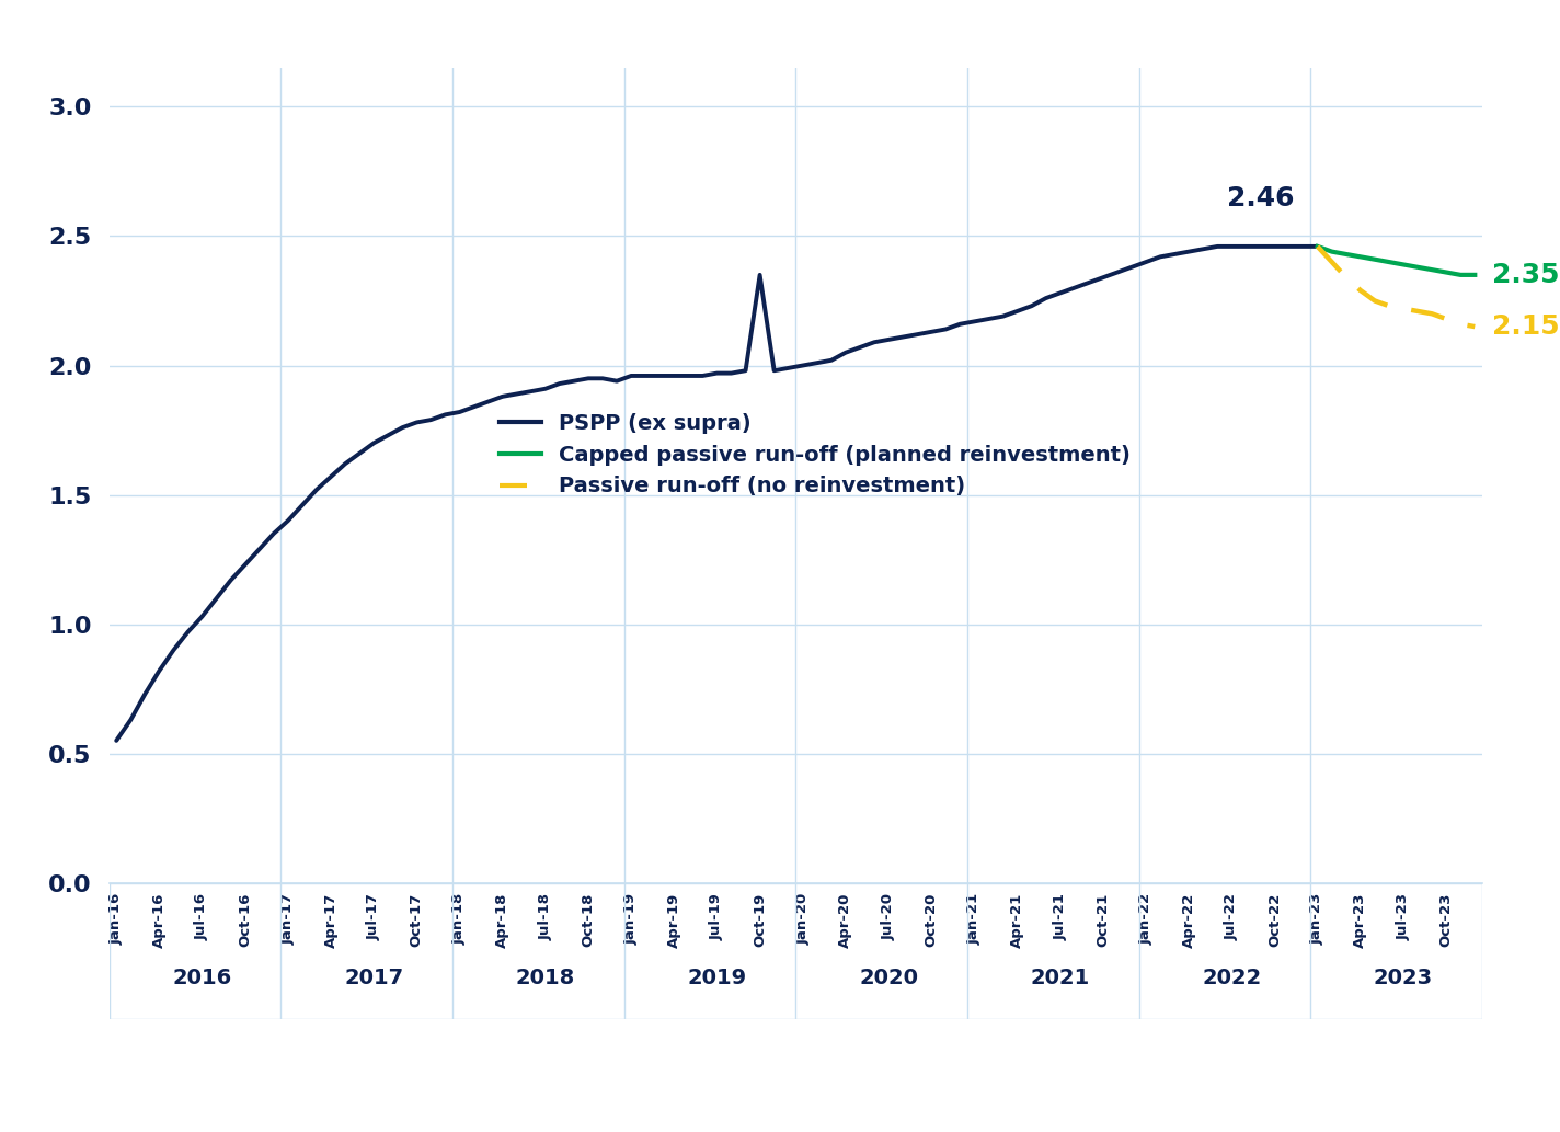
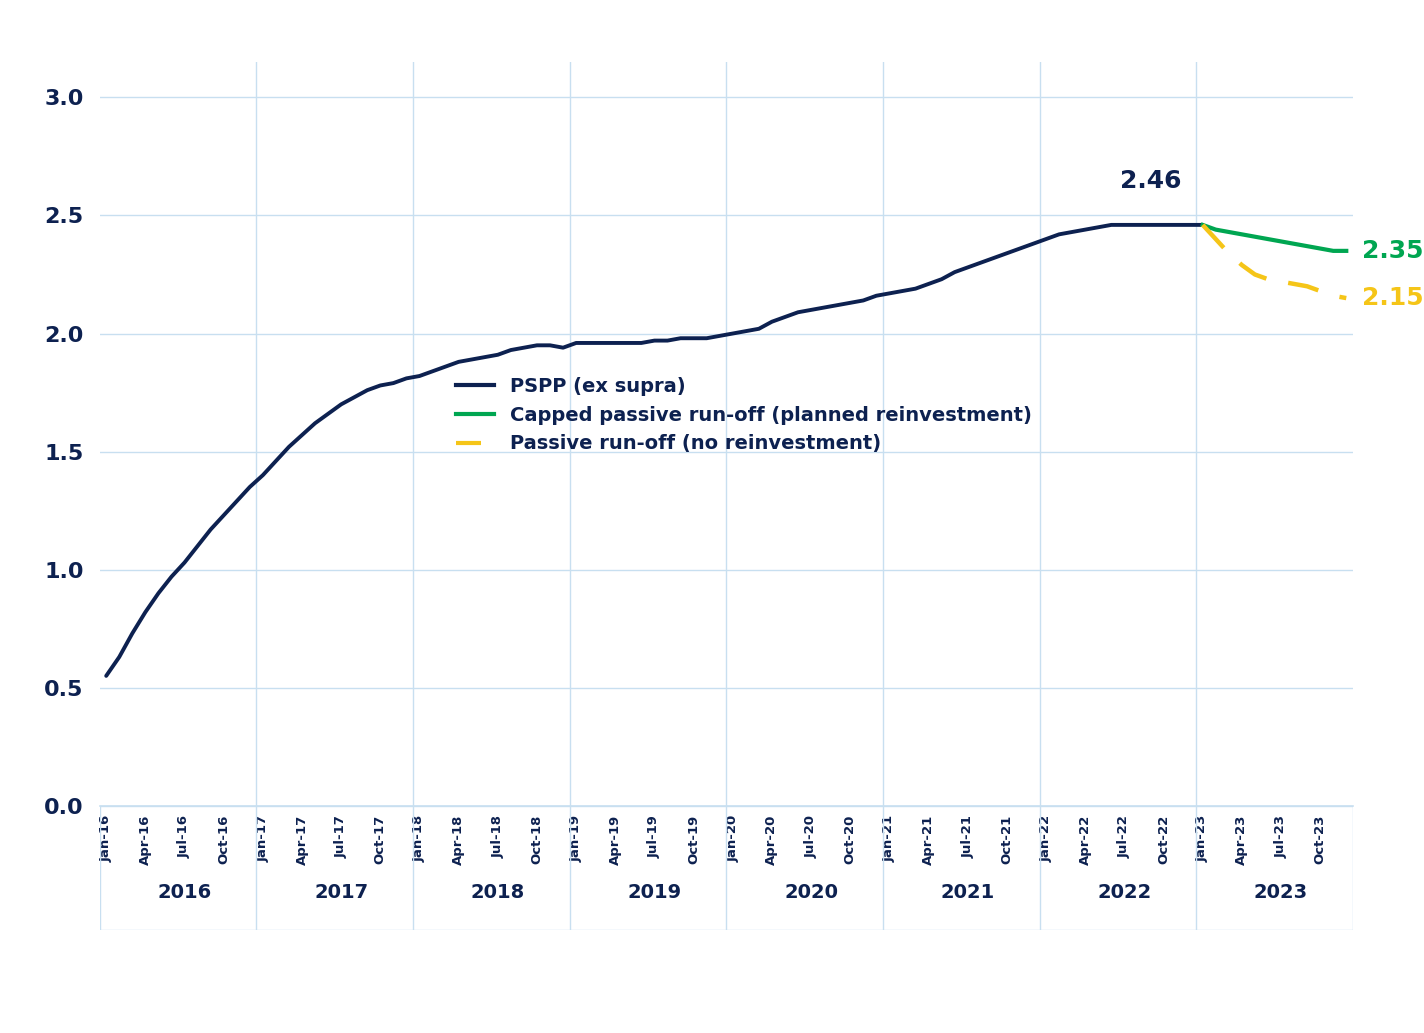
PSPP (ex supra)/Oct-19: 2.35 -> 1.98
